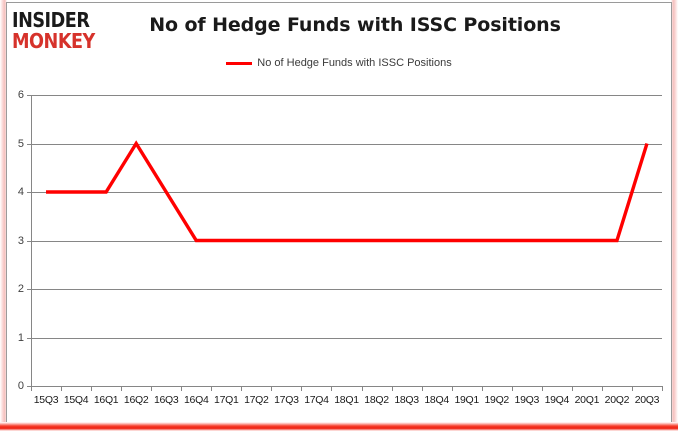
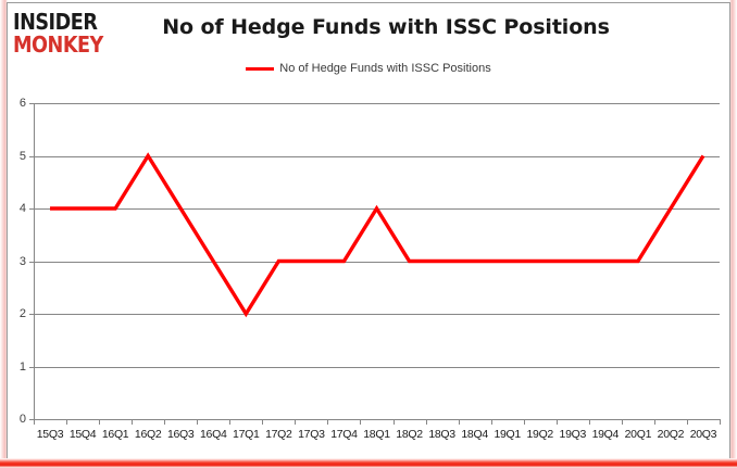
17Q1: 3 -> 2
18Q1: 3 -> 4
20Q2: 3 -> 4
